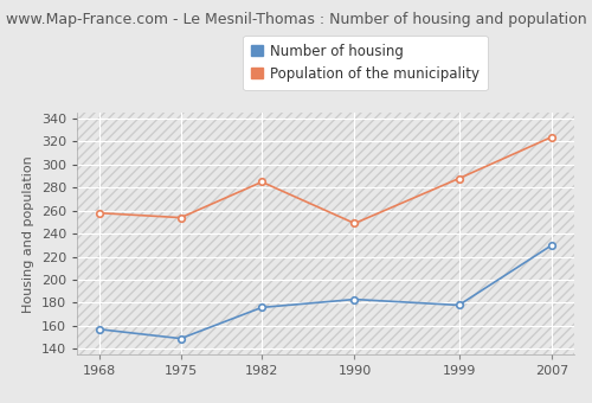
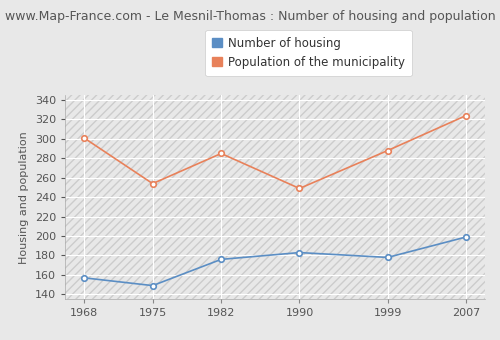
Population of the municipality/1968: 258 -> 301
Number of housing/2007: 230 -> 199
